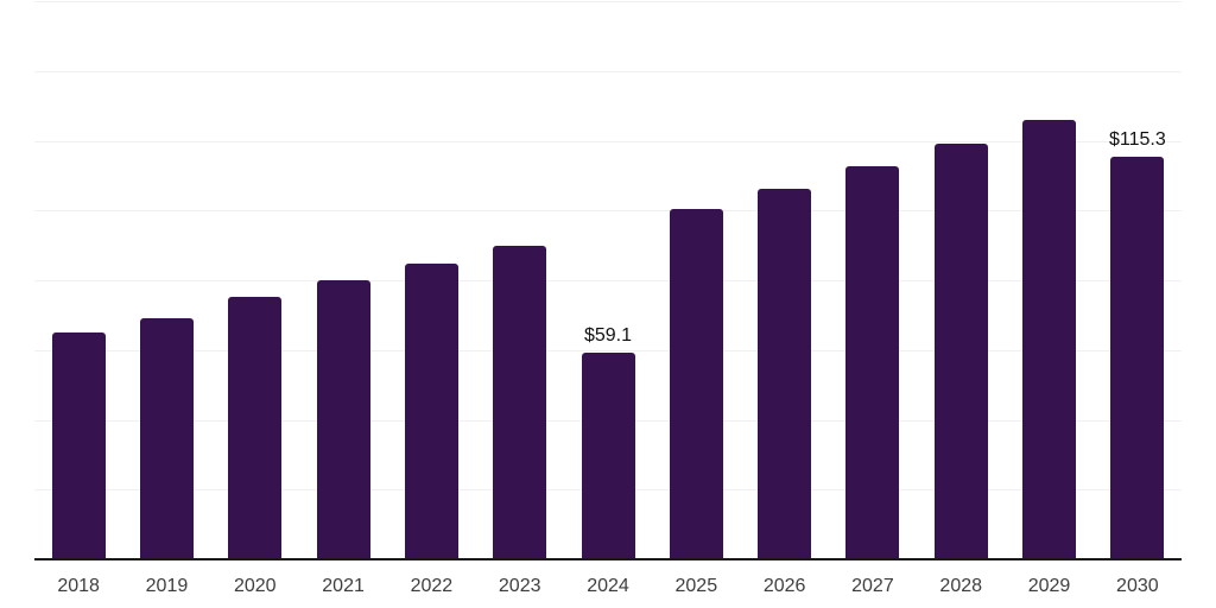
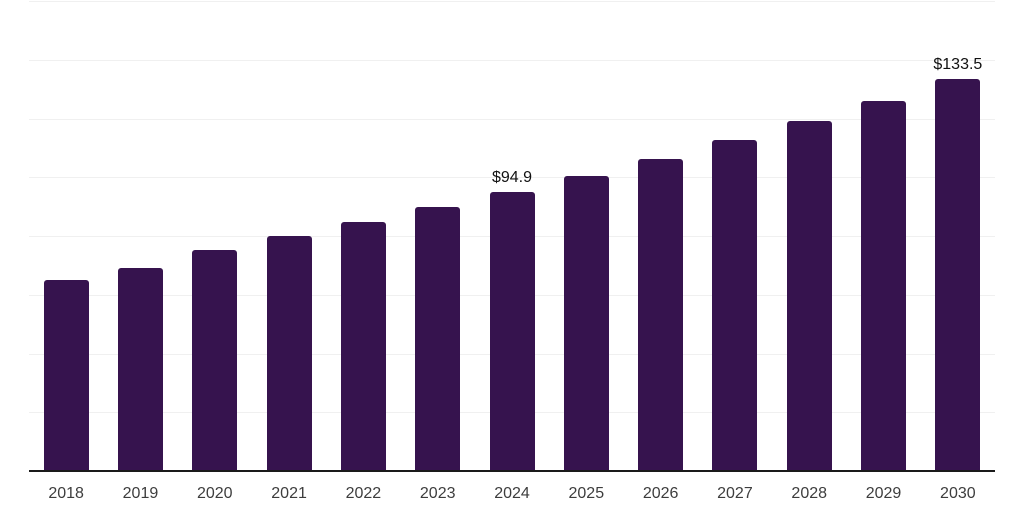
2024: $59.1 -> $94.9
2030: $115.3 -> $133.5
